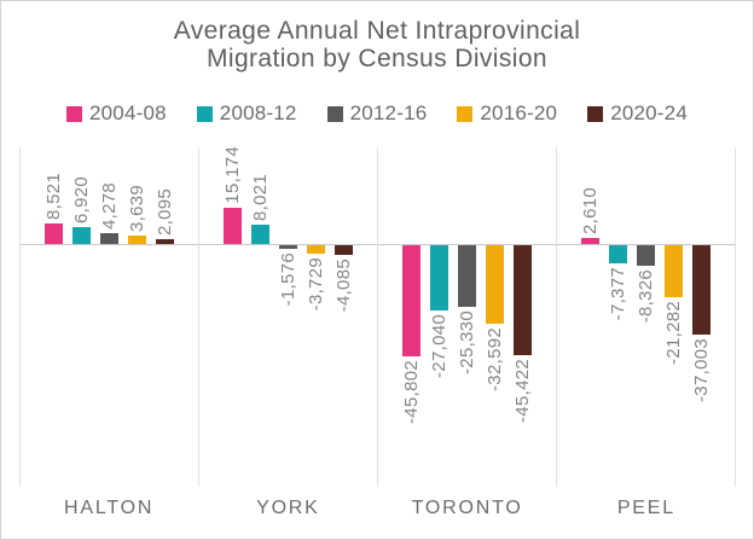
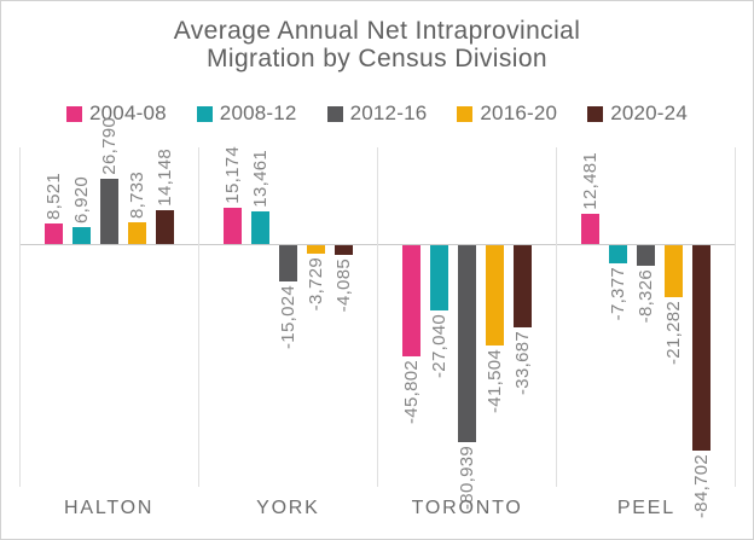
2012-16/HALTON: 4,278 -> 26,790
2016-20/HALTON: 3,639 -> 8,733
2020-24/HALTON: 2,095 -> 14,148
2008-12/YORK: 8,021 -> 13,461
2012-16/YORK: -1,576 -> -15,024
2012-16/TORONTO: -25,330 -> -80,939
2016-20/TORONTO: -32,592 -> -41,504
2020-24/TORONTO: -45,422 -> -33,687
2004-08/PEEL: 2,610 -> 12,481
2020-24/PEEL: -37,003 -> -84,702
